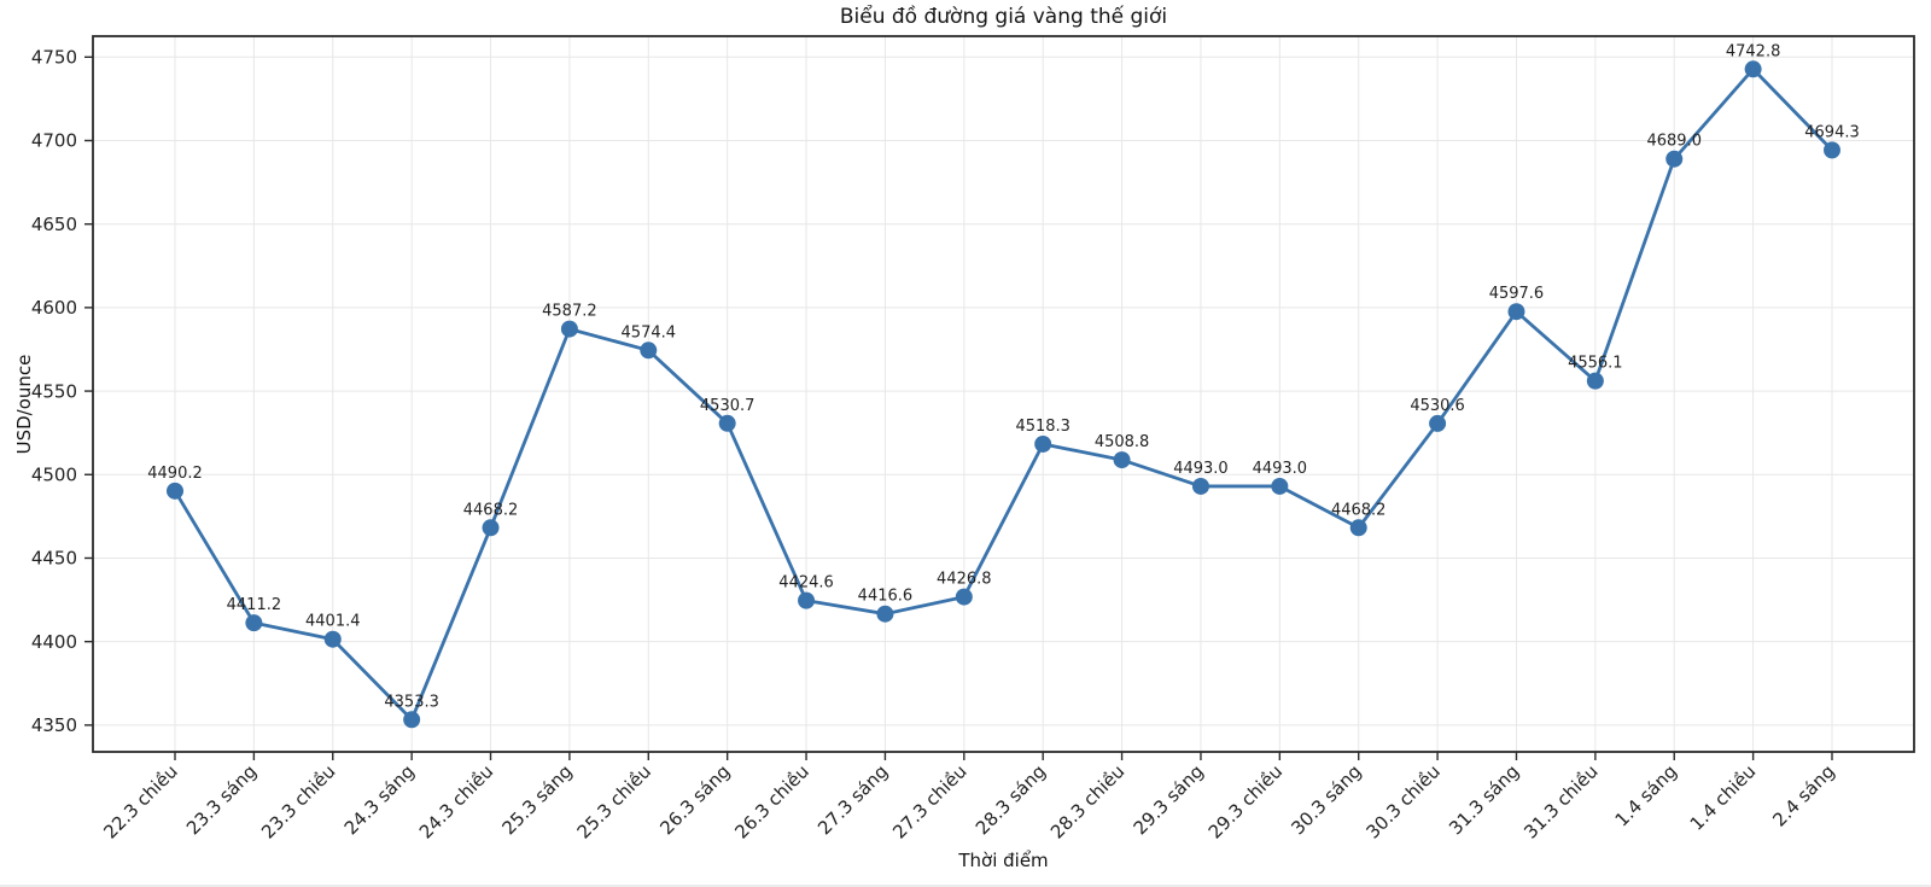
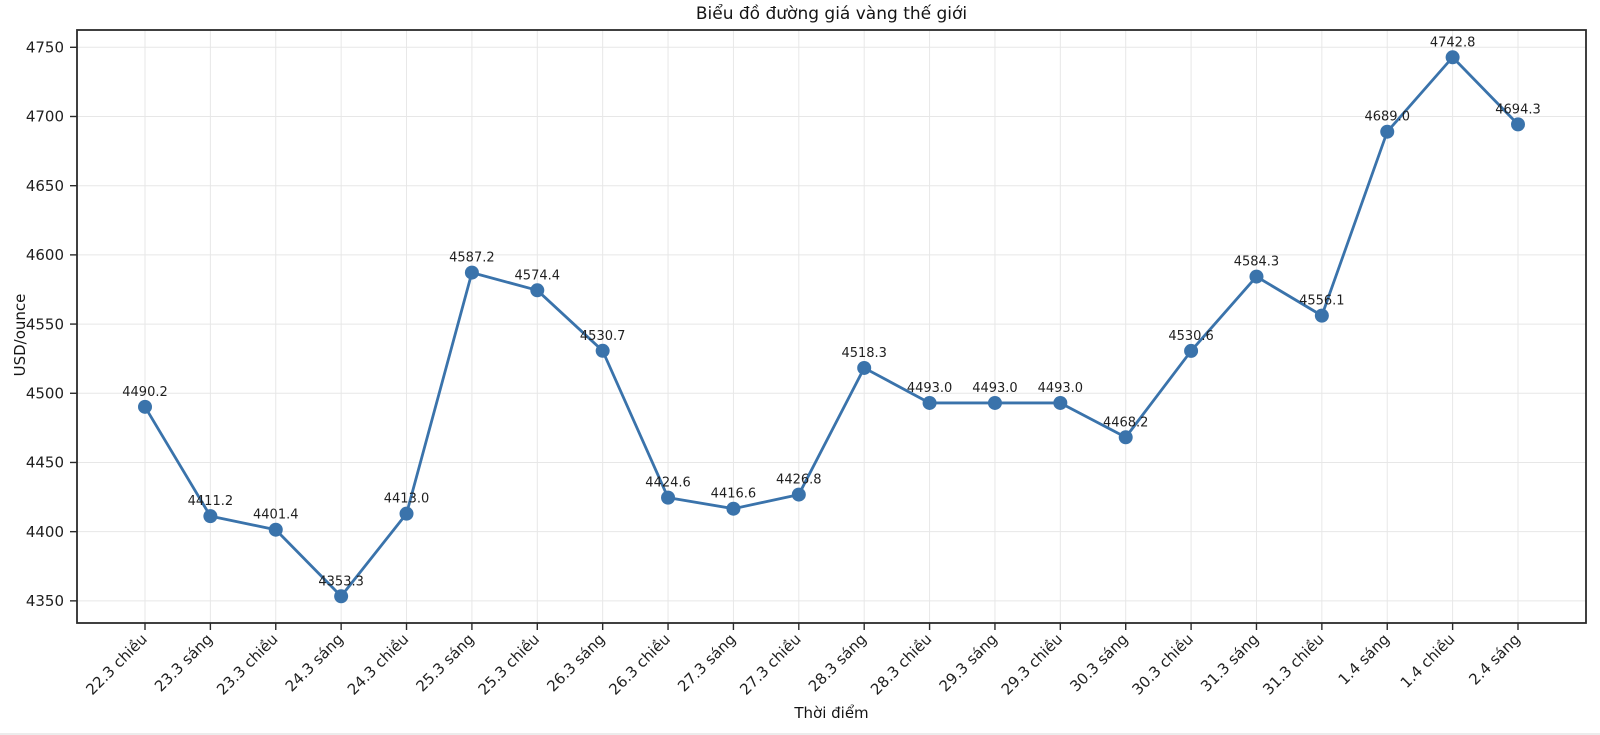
24.3 chiều: 4468.2 -> 4413.0
28.3 chiều: 4508.8 -> 4493.0
31.3 sáng: 4597.6 -> 4584.3
